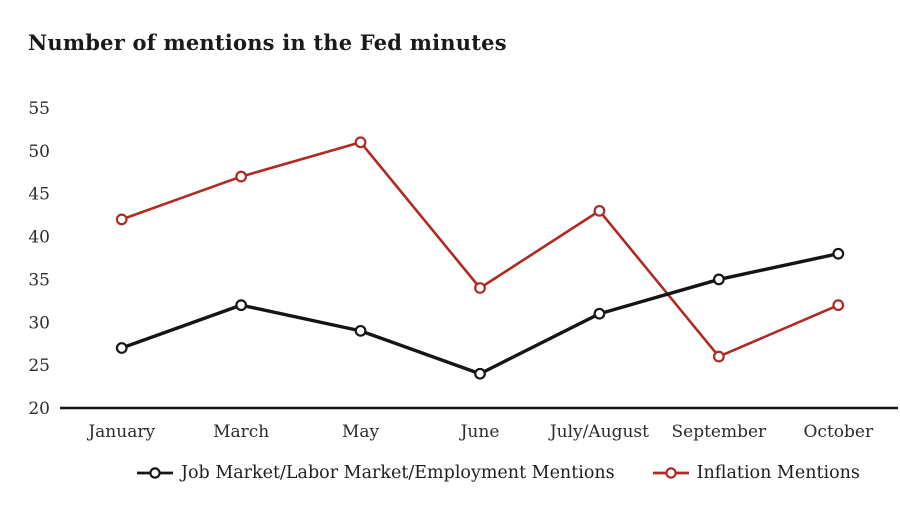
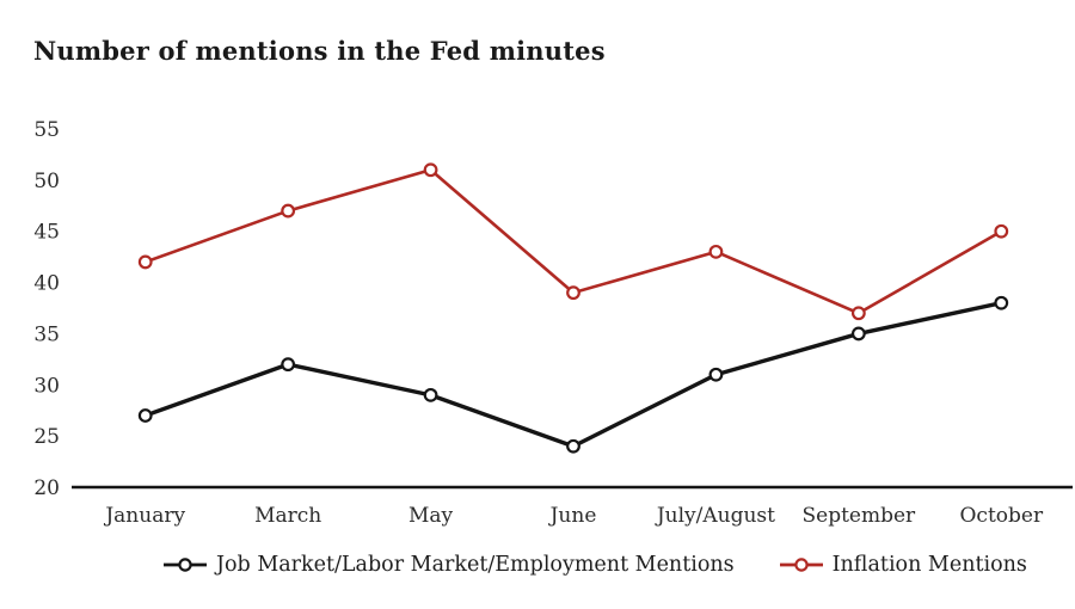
Inflation Mentions/June: 34 -> 39
Inflation Mentions/September: 26 -> 37
Inflation Mentions/October: 32 -> 45
